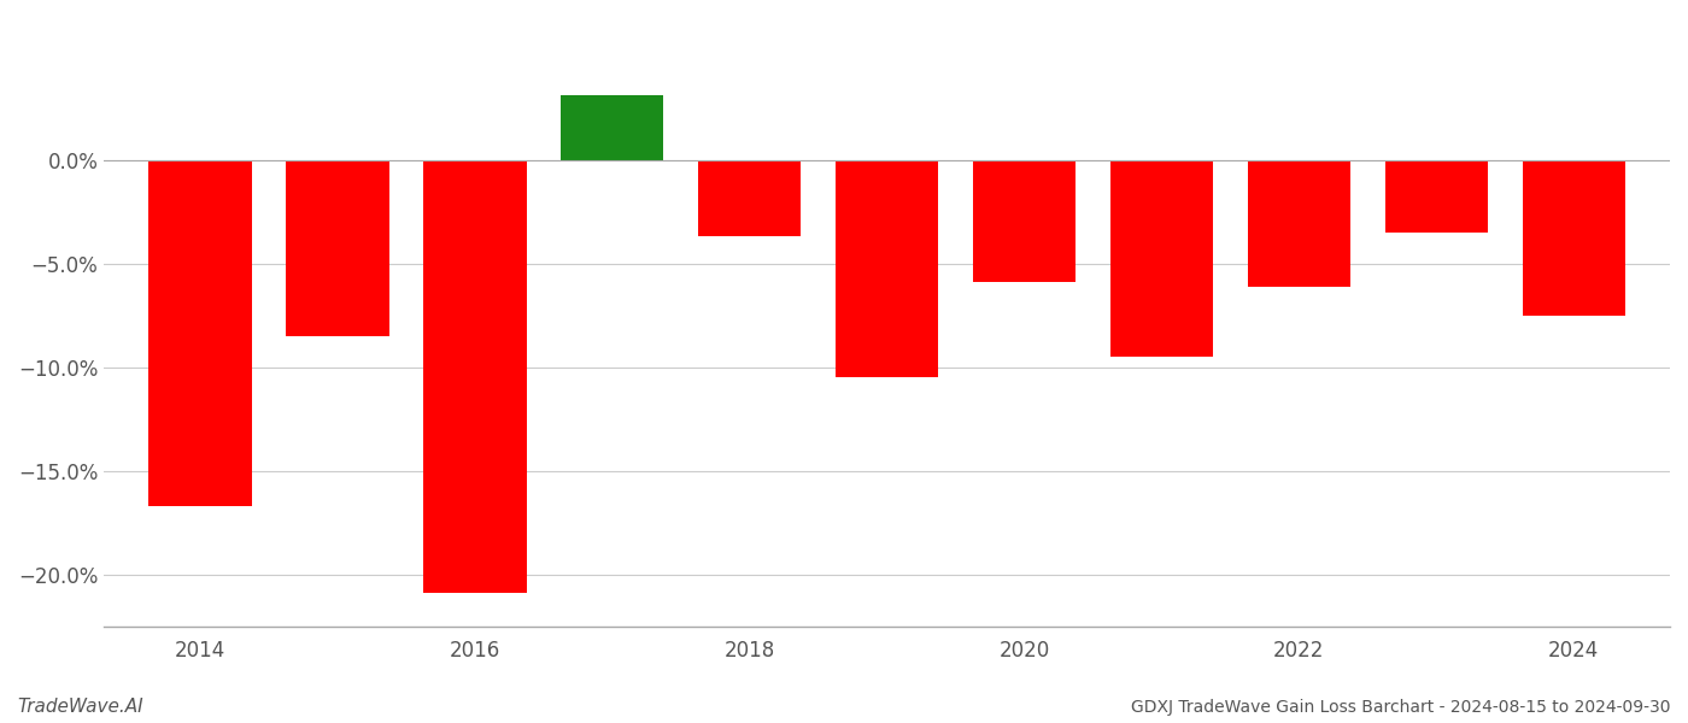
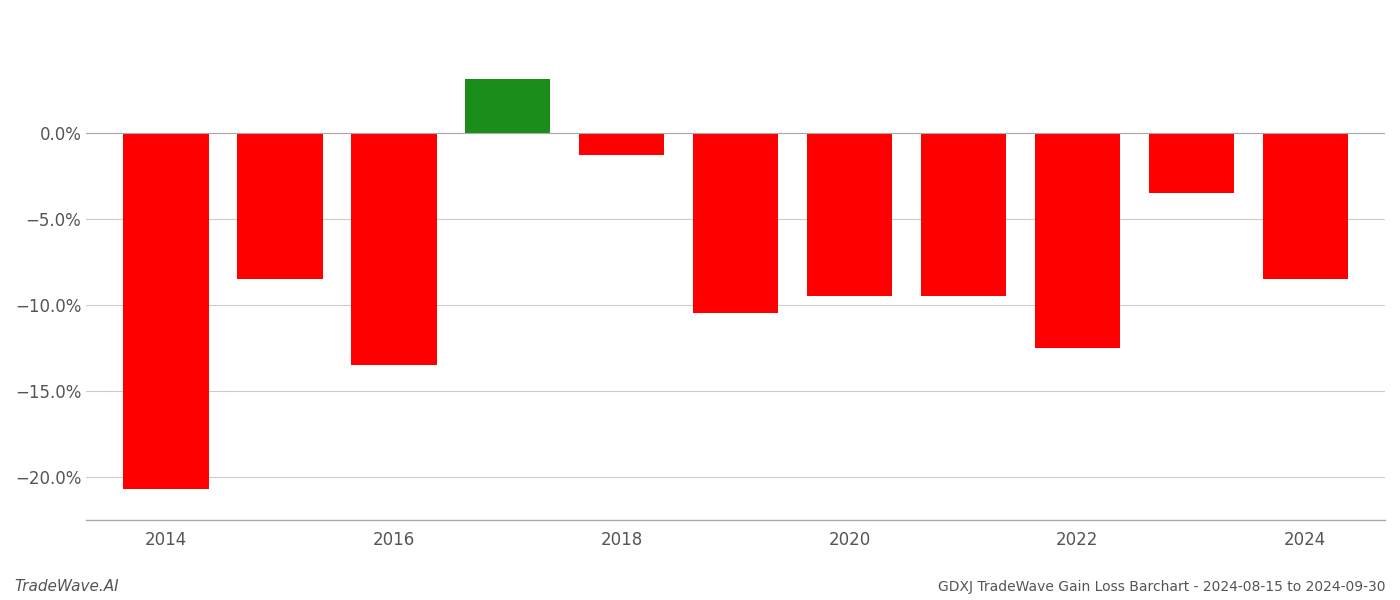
2014: -16.7% -> -20.7%
2016: -20.9% -> -13.5%
2018: -3.7% -> -1.3%
2020: -5.9% -> -9.5%
2022: -6.1% -> -12.5%
2024: -7.5% -> -8.5%
